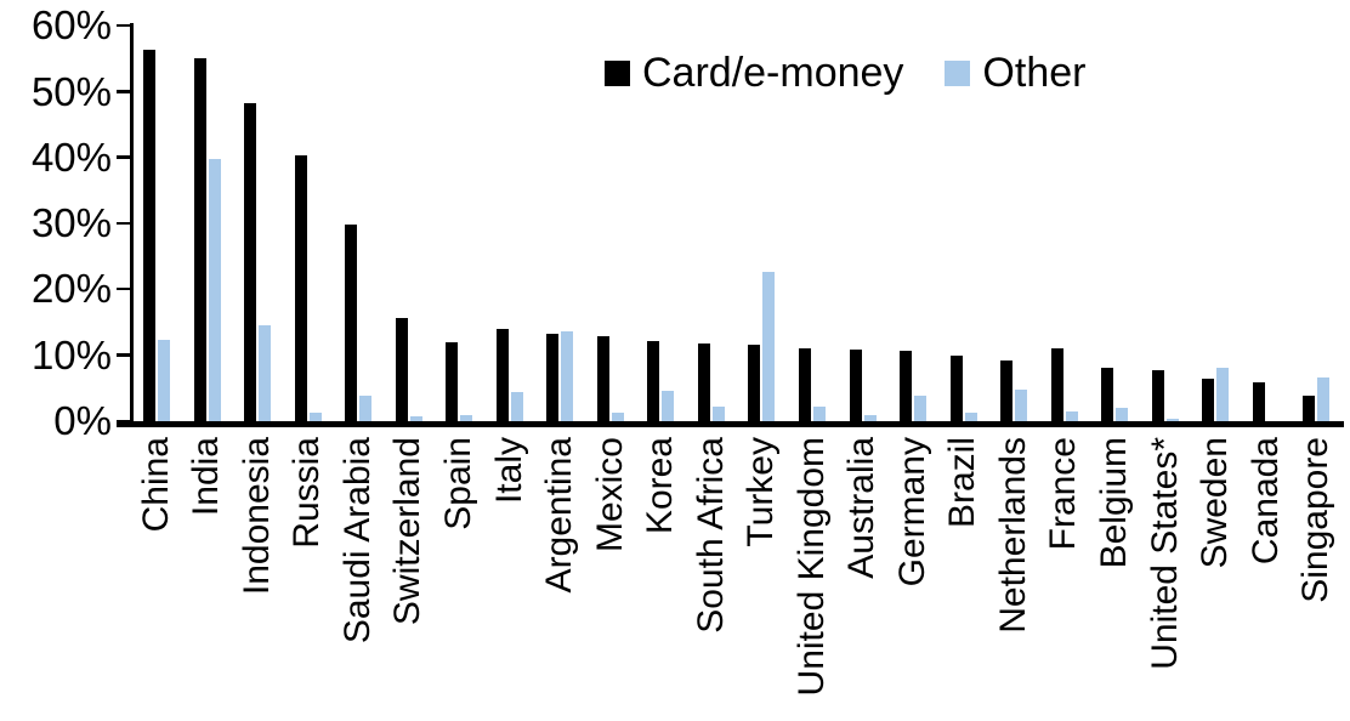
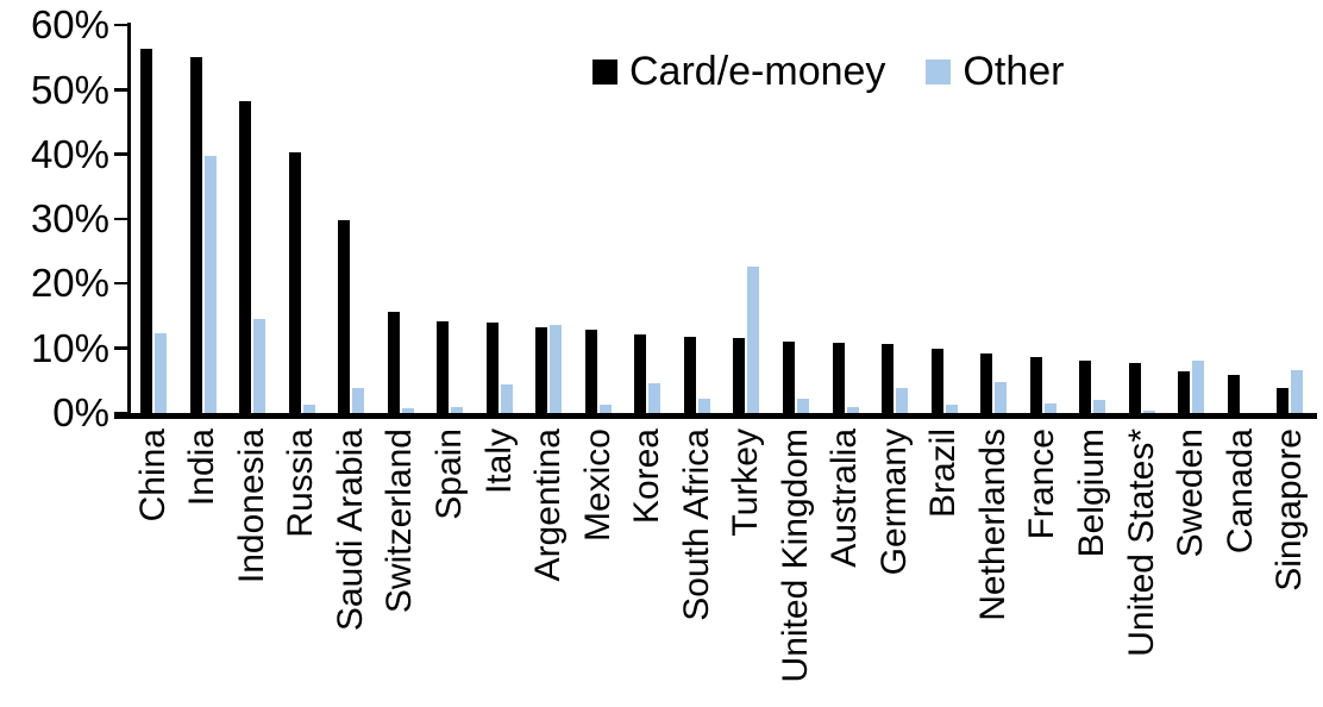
Card/e-money/Spain: 12% -> 14%
Card/e-money/France: 11% -> 9%
